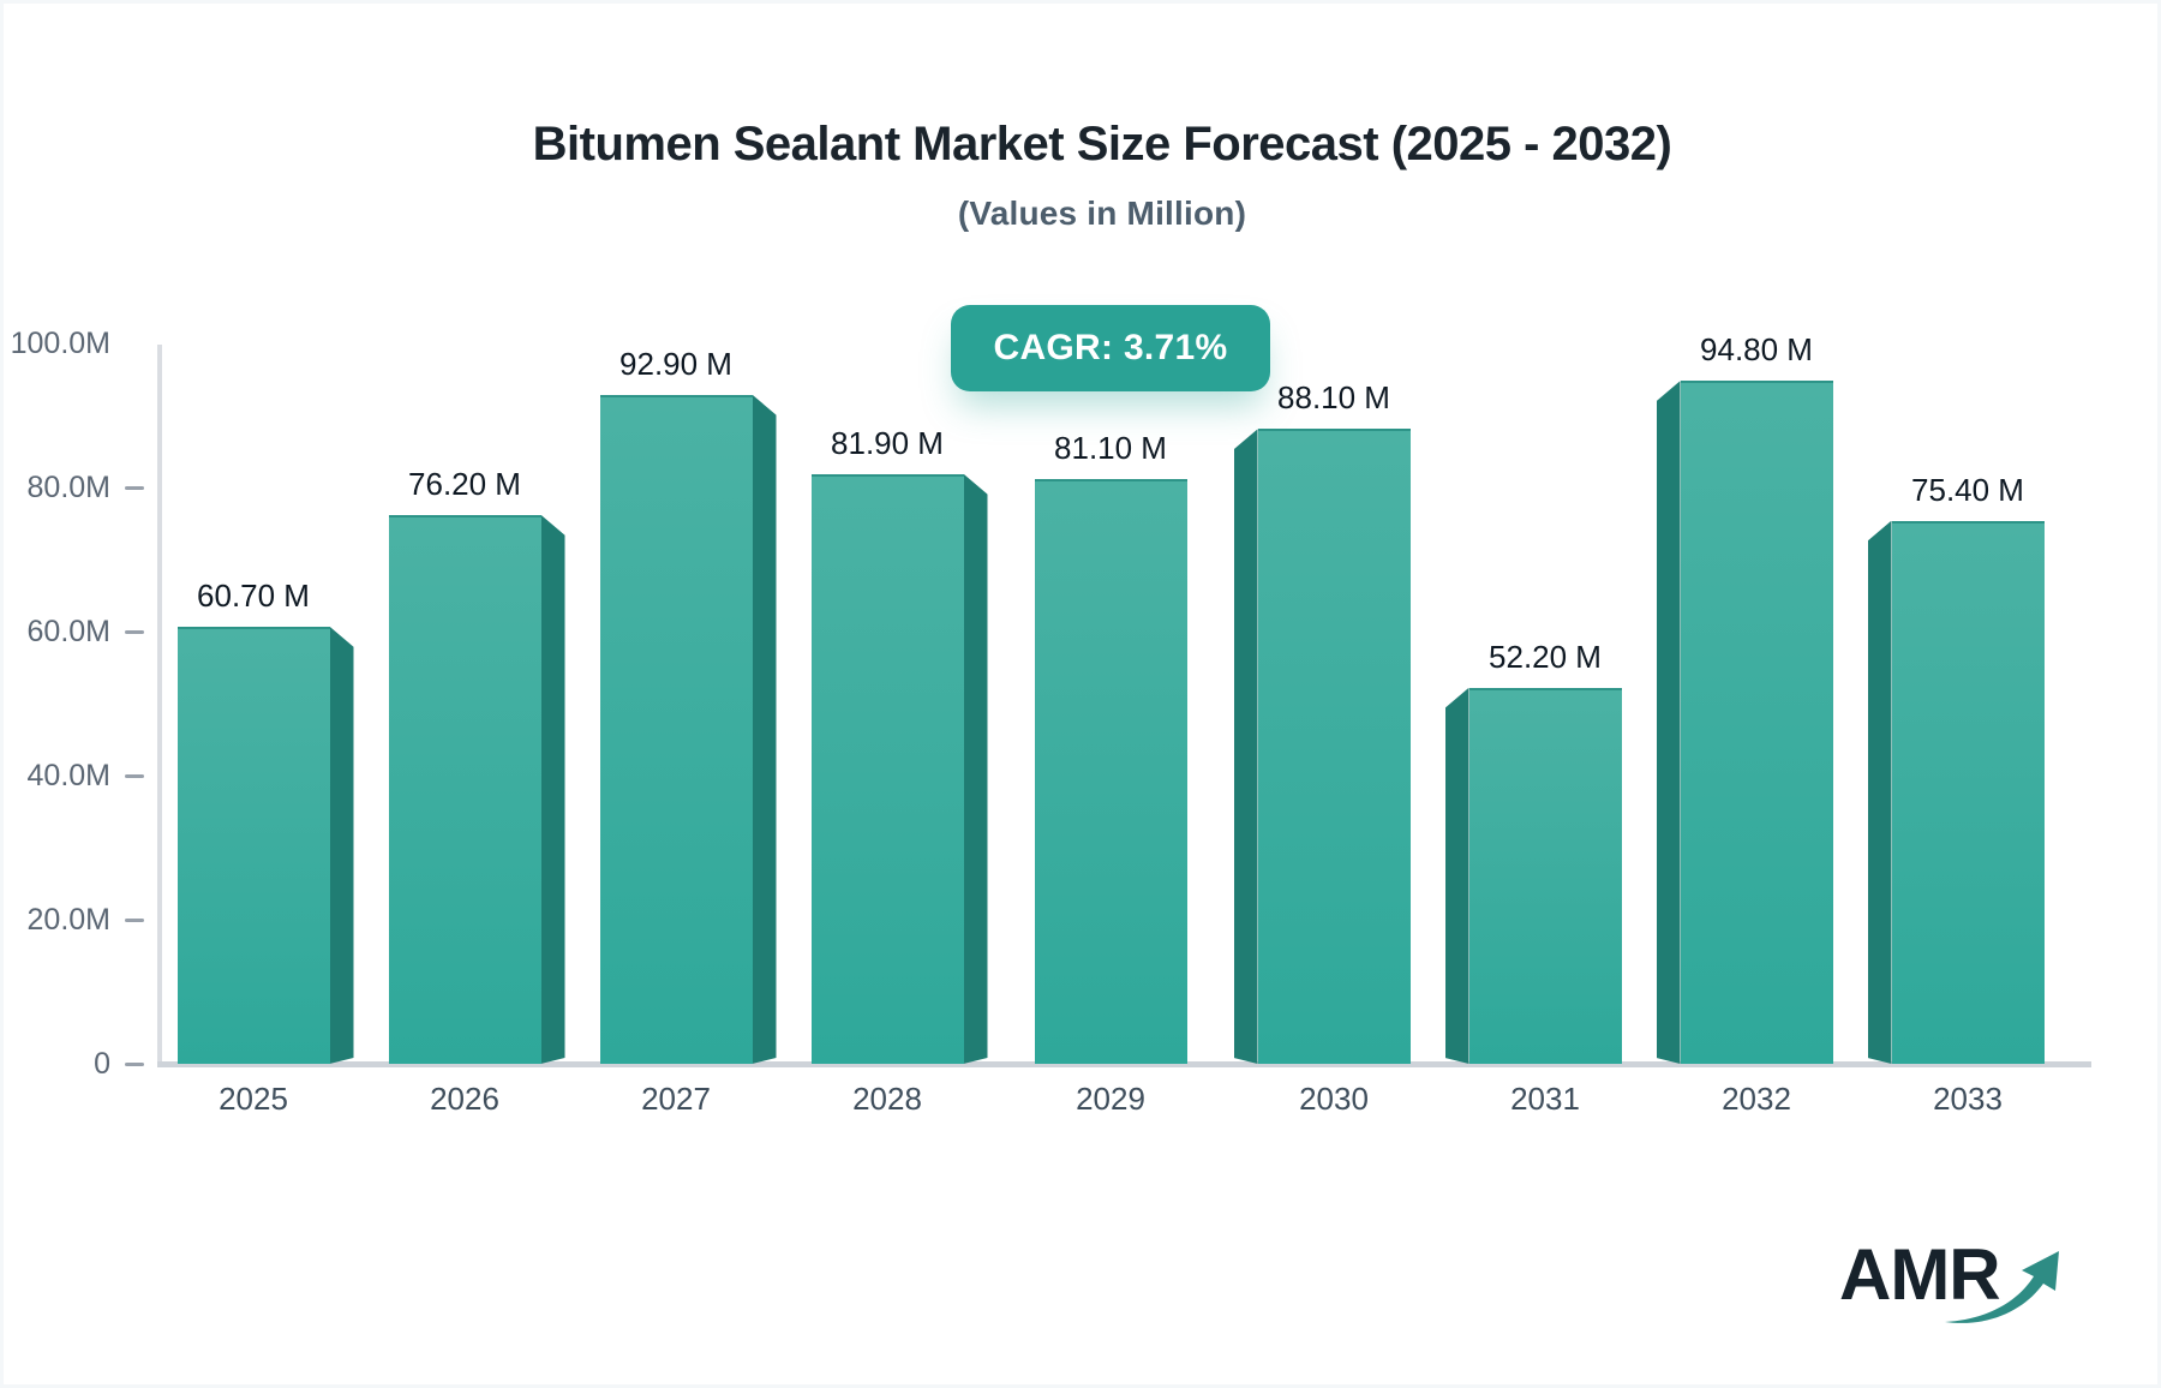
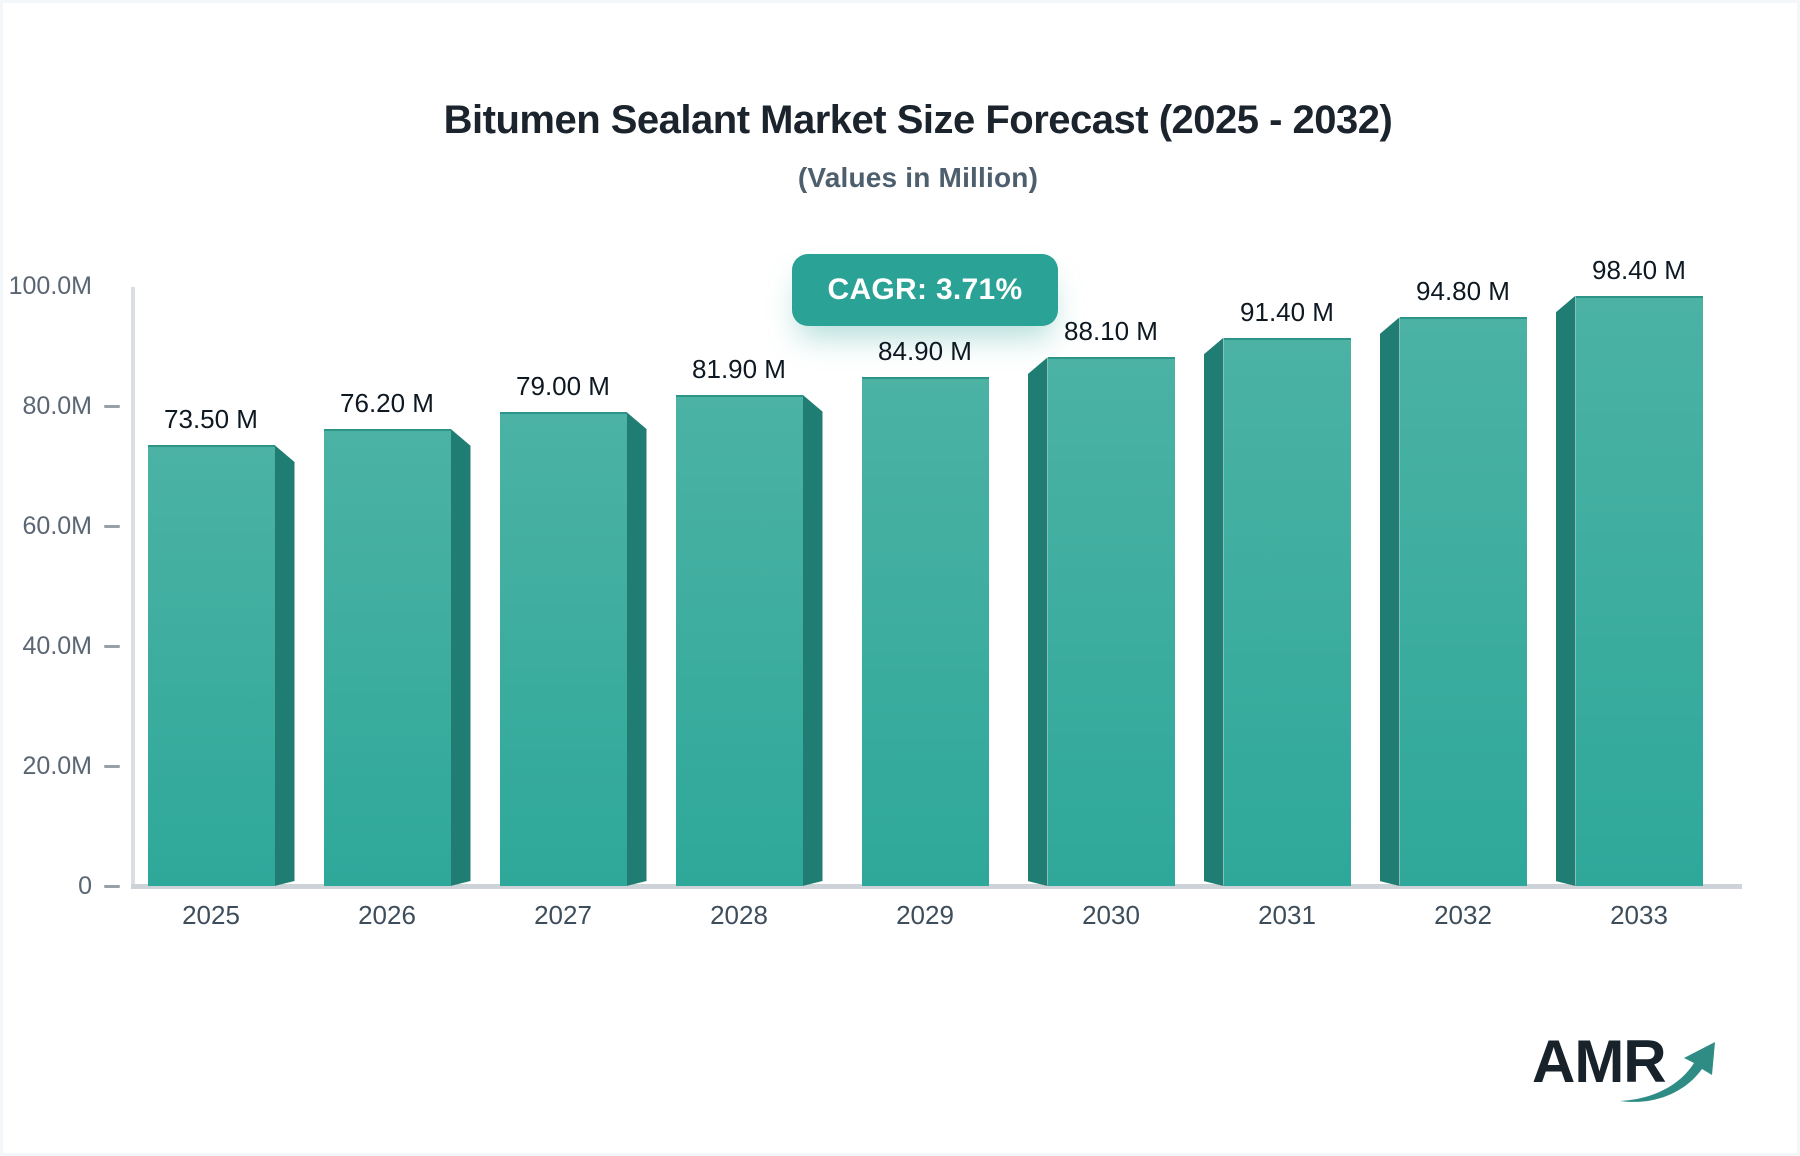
2025: 60.70 -> 73.50
2027: 92.90 -> 79.00
2029: 81.10 -> 84.90
2031: 52.20 -> 91.40
2033: 75.40 -> 98.40
